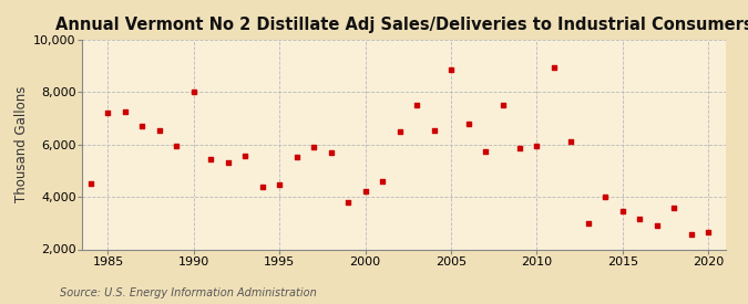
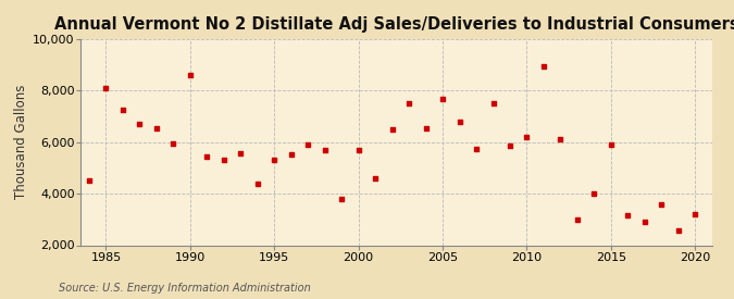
1985: 7,200 -> 8,100
1990: 8,000 -> 8,600
1995: 4,450 -> 5,300
2000: 4,200 -> 5,700
2005: 8,850 -> 7,650
2010: 5,950 -> 6,200
2015: 3,450 -> 5,900
2020: 2,650 -> 3,200
